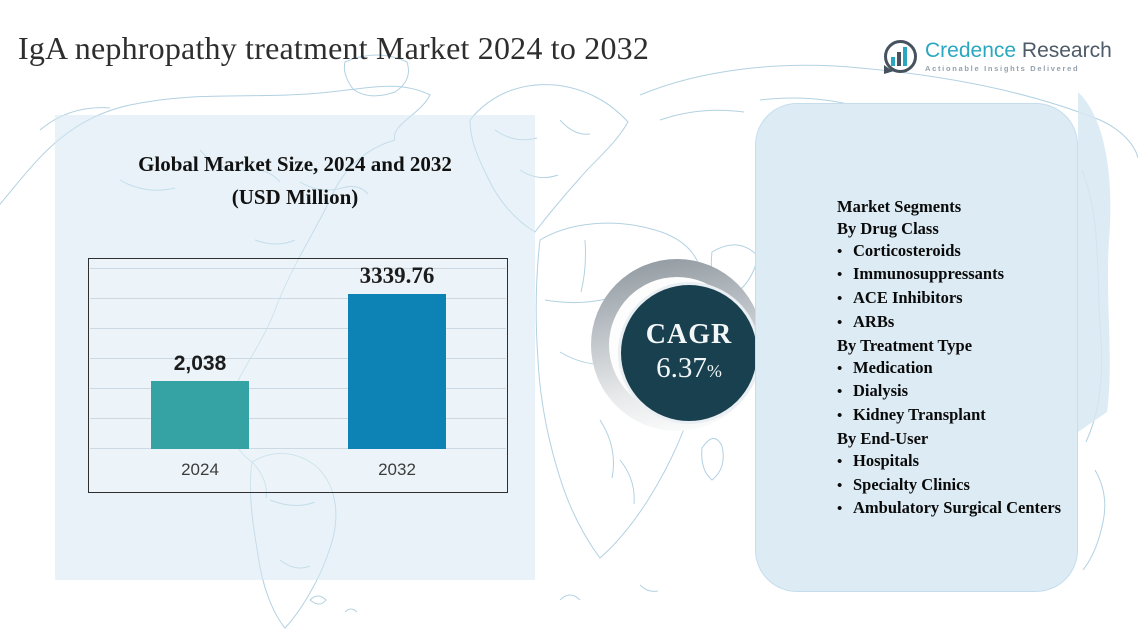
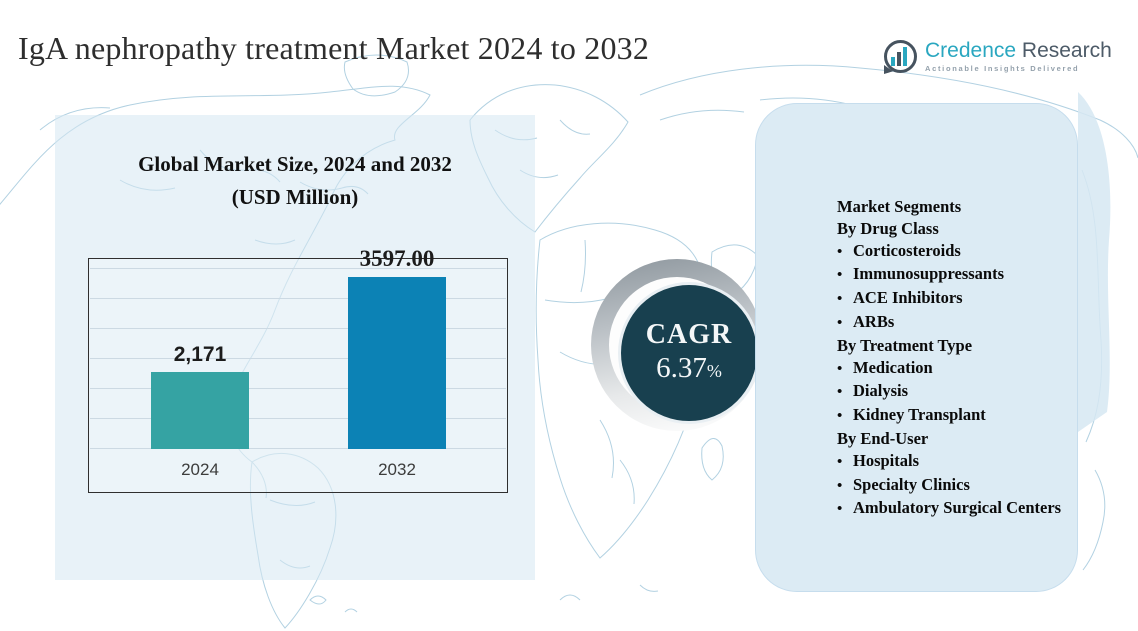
2024: 2,038 -> 2,171
2032: 3339.76 -> 3597.00
